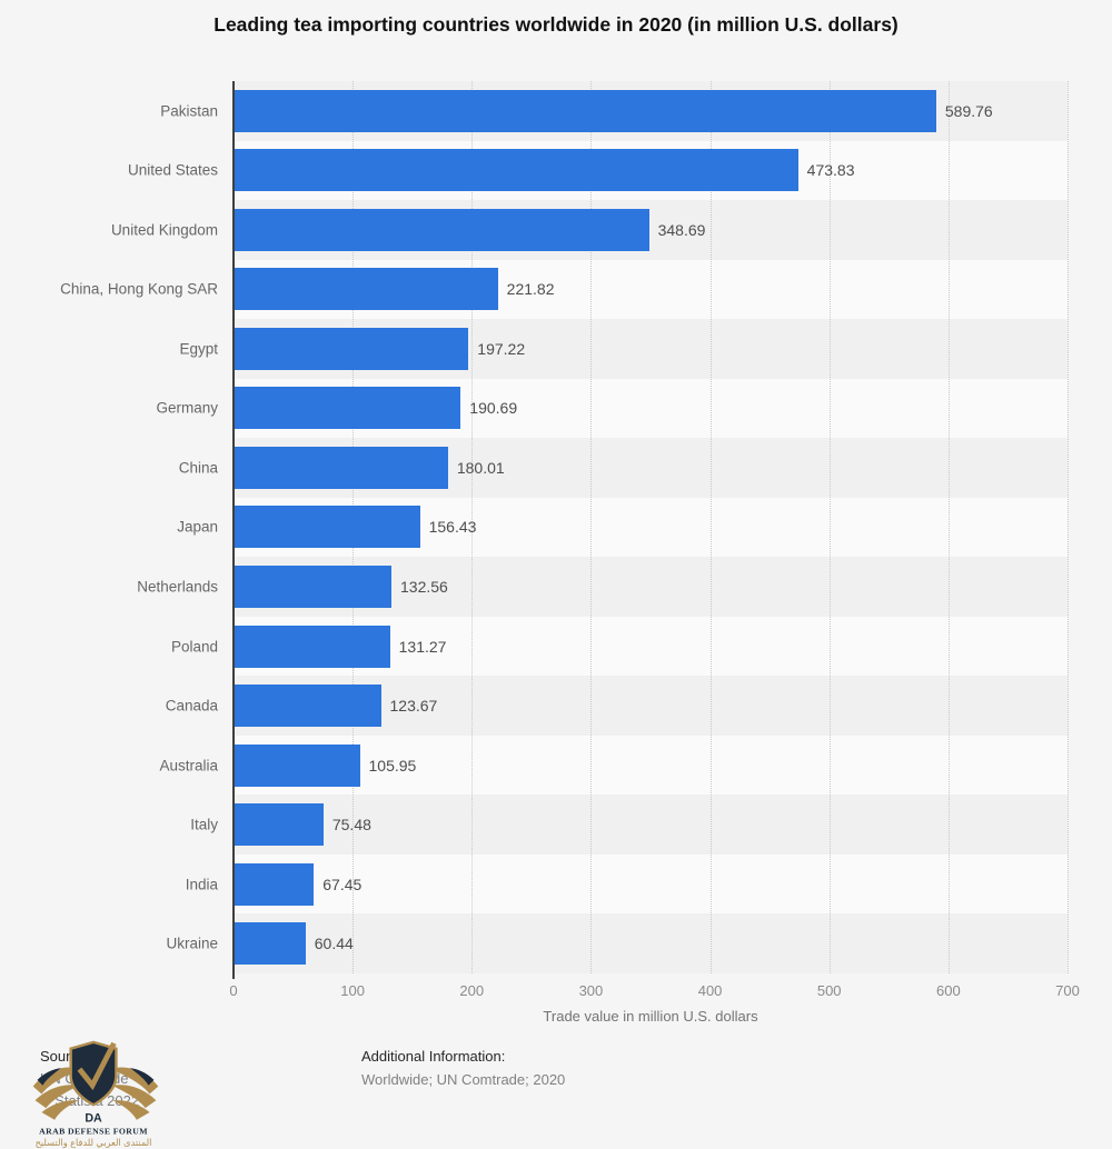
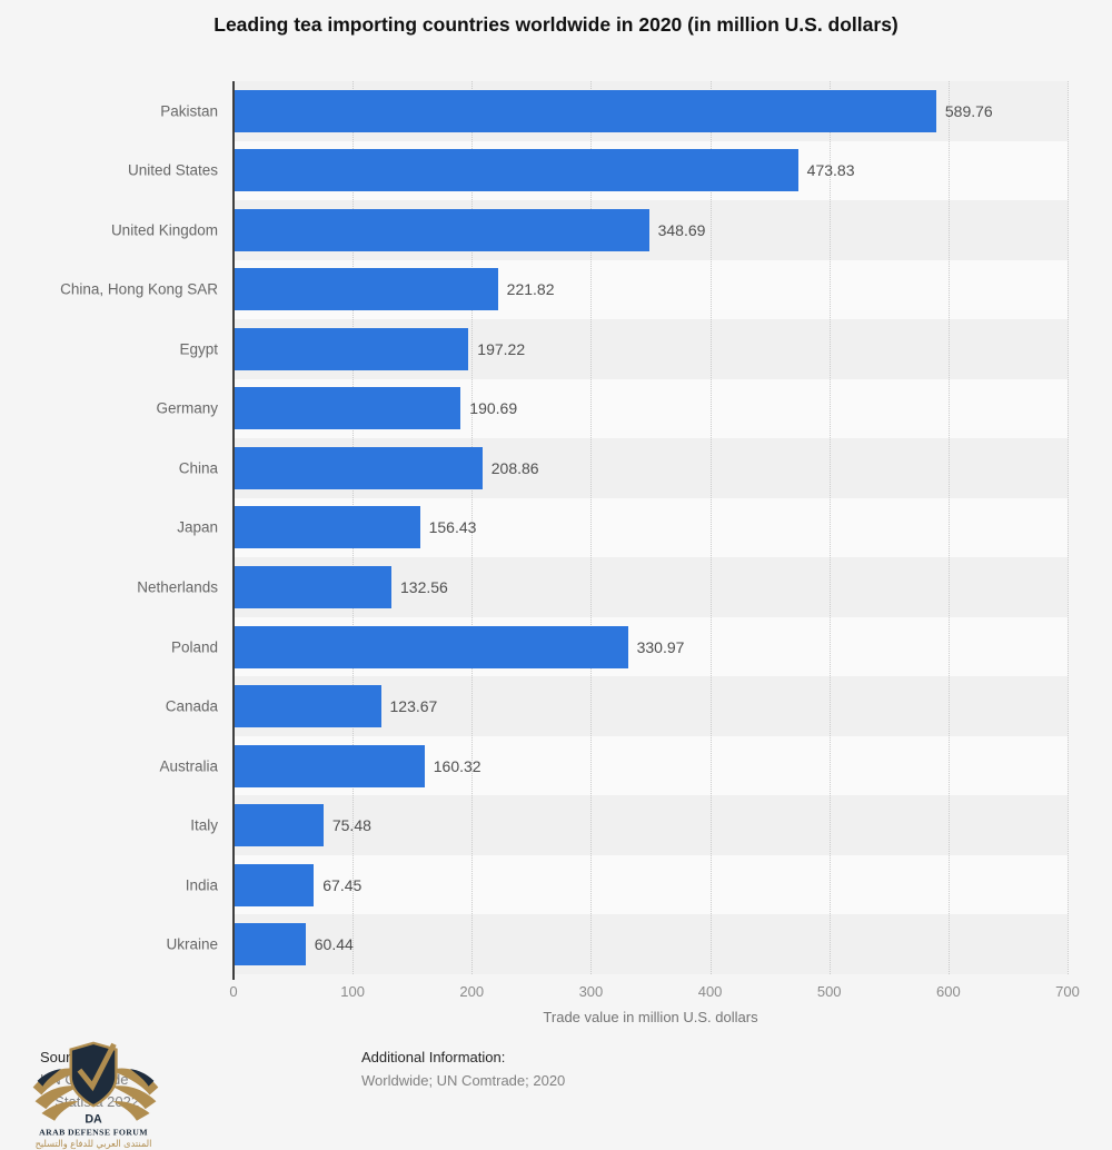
China: 180.01 -> 208.86
Poland: 131.27 -> 330.97
Australia: 105.95 -> 160.32
